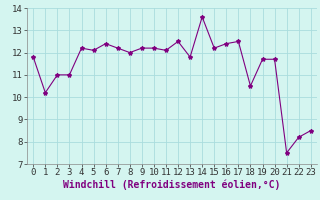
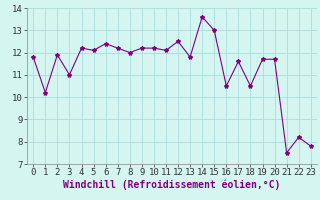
2: 11.0 -> 11.9
15: 12.2 -> 13.0
16: 12.4 -> 10.5
17: 12.5 -> 11.6
23: 8.5 -> 7.8
